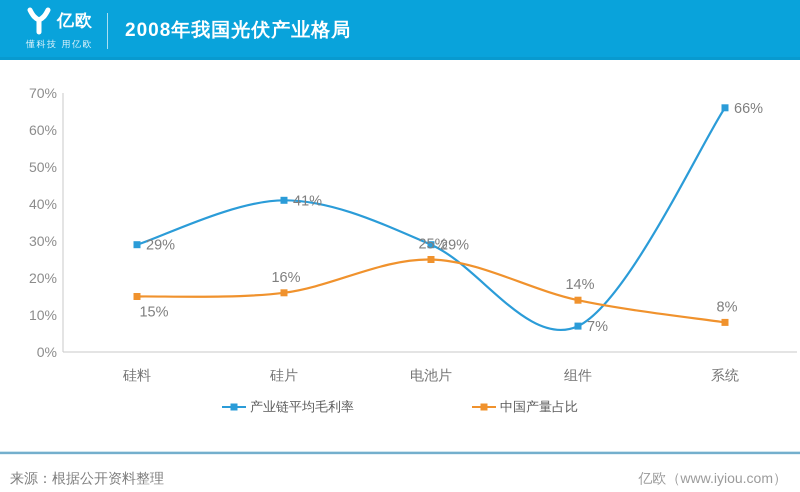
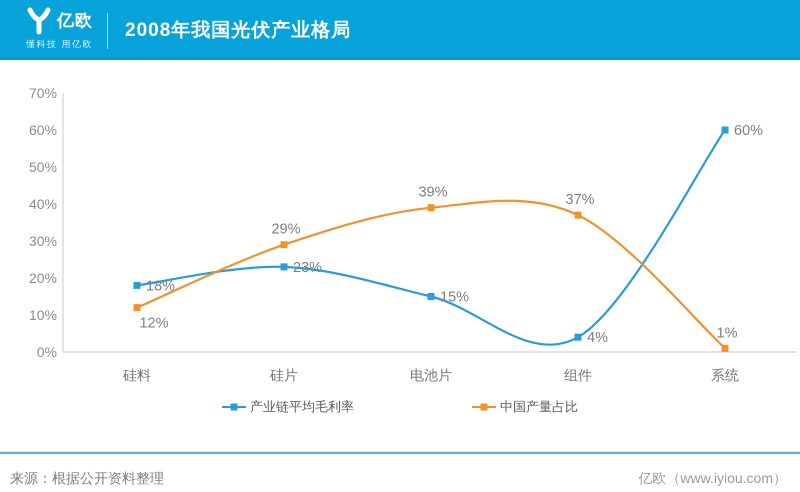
产业链平均毛利率/硅料: 29% -> 18%
中国产量占比/硅料: 15% -> 12%
产业链平均毛利率/硅片: 41% -> 23%
中国产量占比/硅片: 16% -> 29%
产业链平均毛利率/电池片: 29% -> 15%
中国产量占比/电池片: 25% -> 39%
产业链平均毛利率/组件: 7% -> 4%
中国产量占比/组件: 14% -> 37%
产业链平均毛利率/系统: 66% -> 60%
中国产量占比/系统: 8% -> 1%
